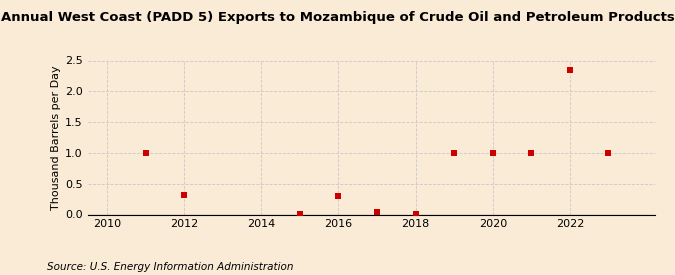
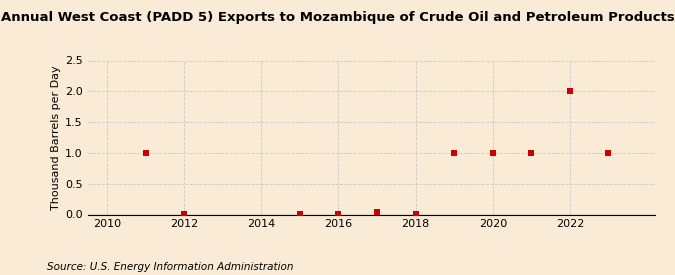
2012: 0.32 -> 0.01
2016: 0.30 -> 0.01
2022: 2.34 -> 2.00
